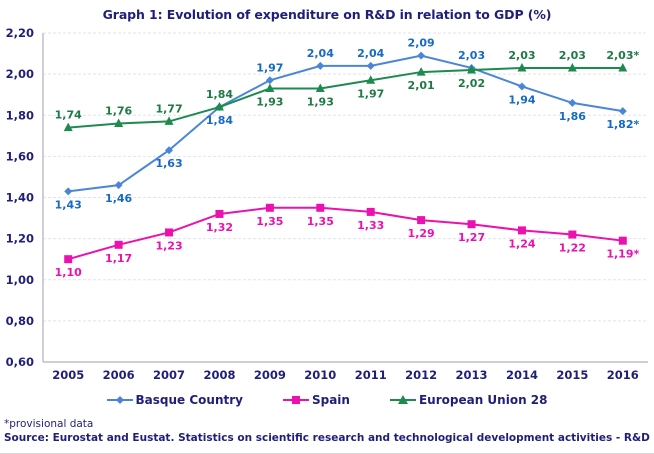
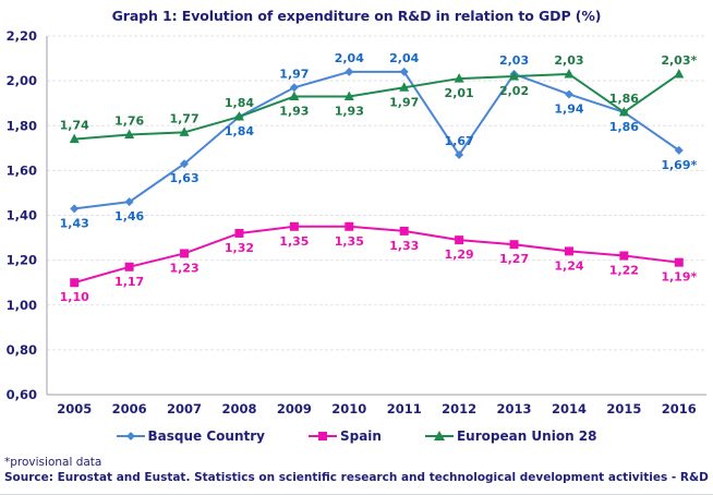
Basque Country/2012: 2,09 -> 1,67
European Union 28/2015: 2,03 -> 1,86
Basque Country/2016: 1,82 -> 1,69
